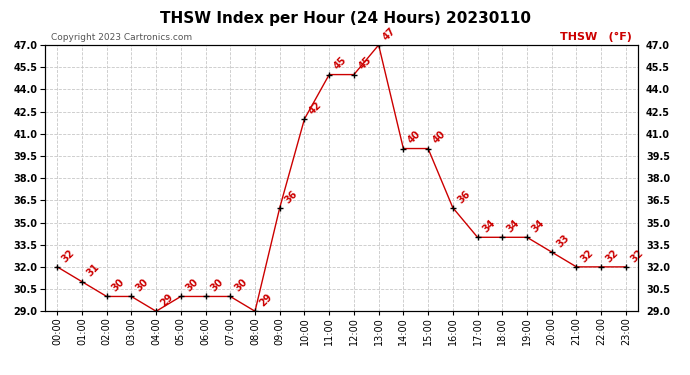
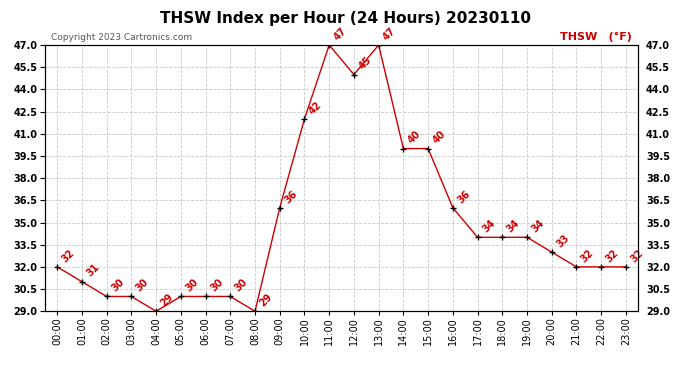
11:00: 45 -> 47
